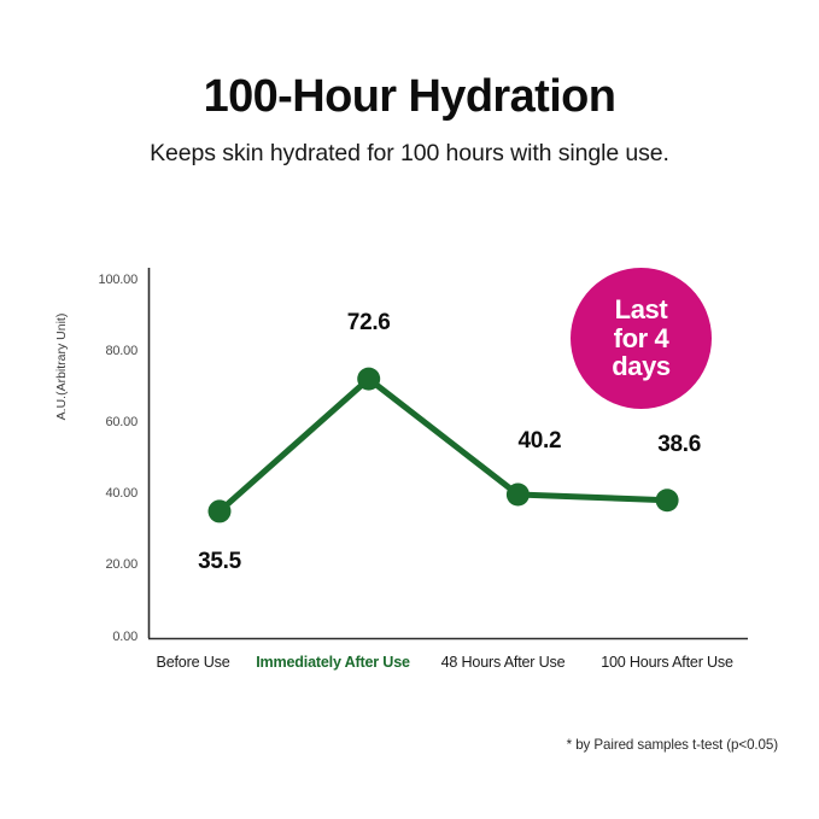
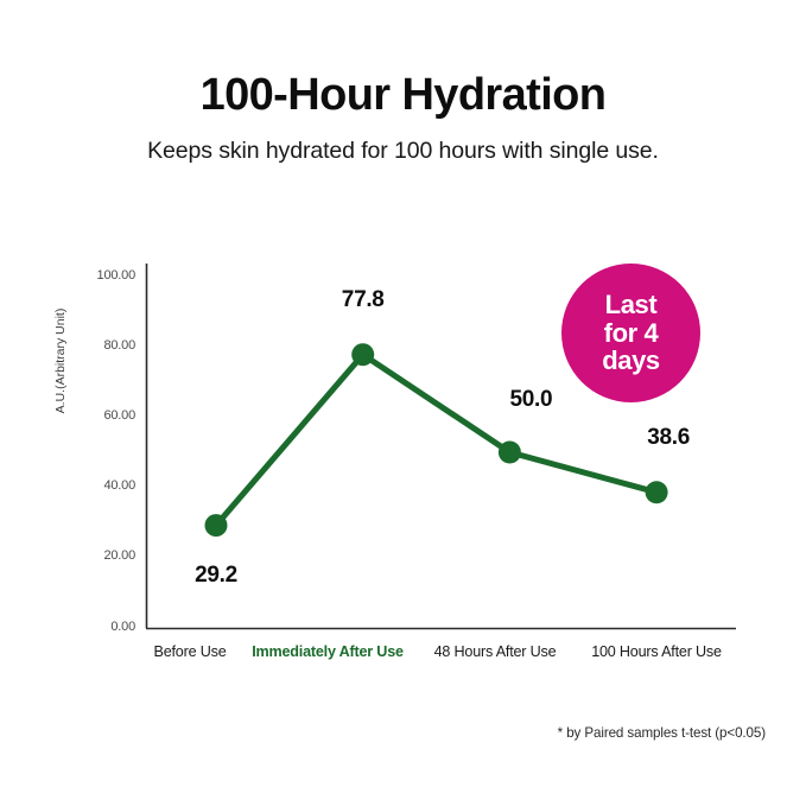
Before Use: 35.5 -> 29.2
Immediately After Use: 72.6 -> 77.8
48 Hours After Use: 40.2 -> 50.0
